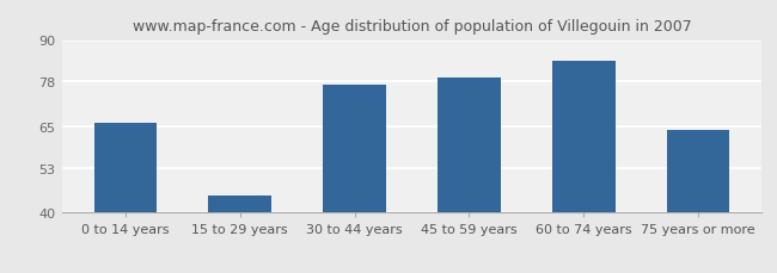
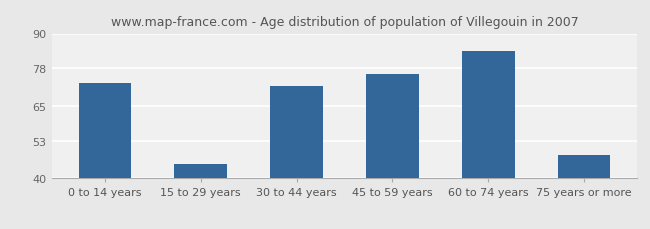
0 to 14 years: 66 -> 73
30 to 44 years: 77 -> 72
45 to 59 years: 79 -> 76
75 years or more: 64 -> 48
